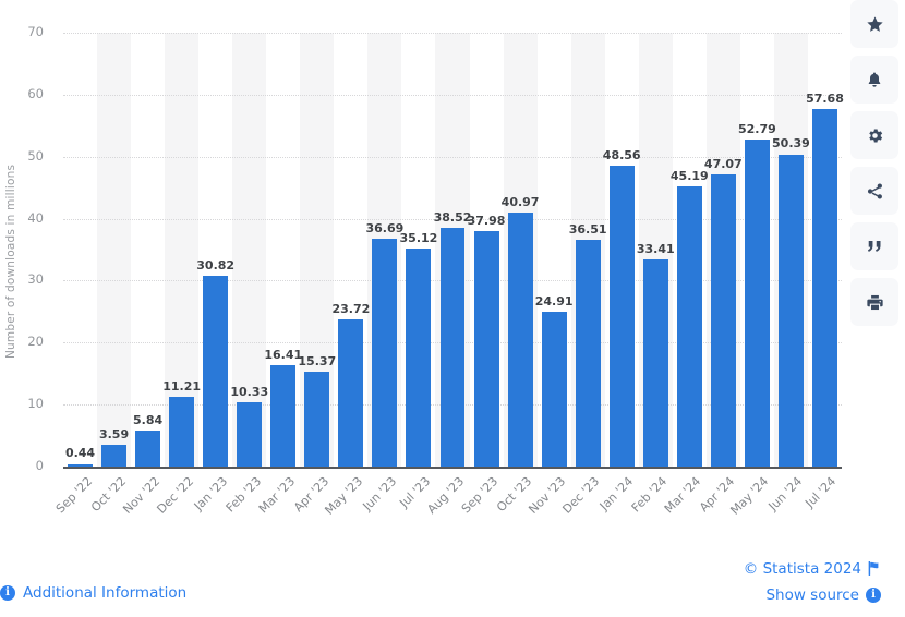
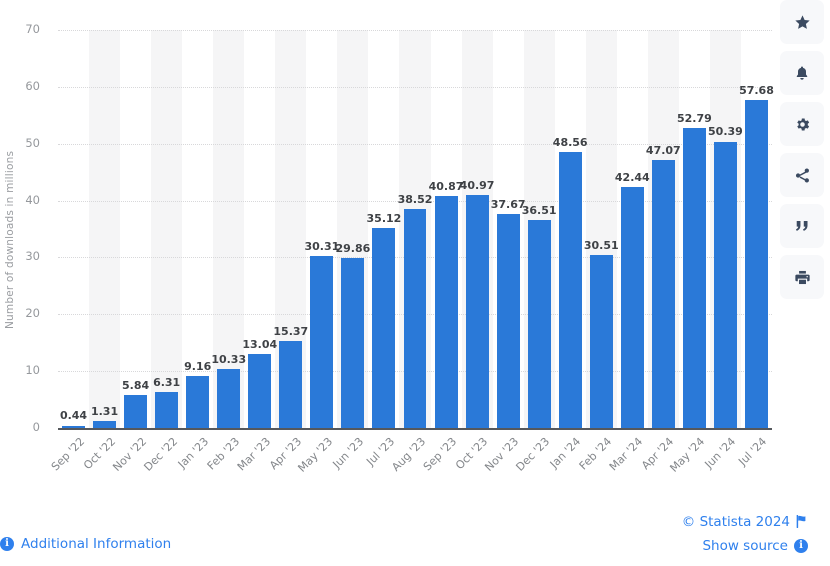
Oct '22: 3.59 -> 1.31
Dec '22: 11.21 -> 6.31
Jan '23: 30.82 -> 9.16
Mar '23: 16.41 -> 13.04
May '23: 23.72 -> 30.31
Jun '23: 36.69 -> 29.86
Sep '23: 37.98 -> 40.87
Nov '23: 24.91 -> 37.67
Feb '24: 33.41 -> 30.51
Mar '24: 45.19 -> 42.44
